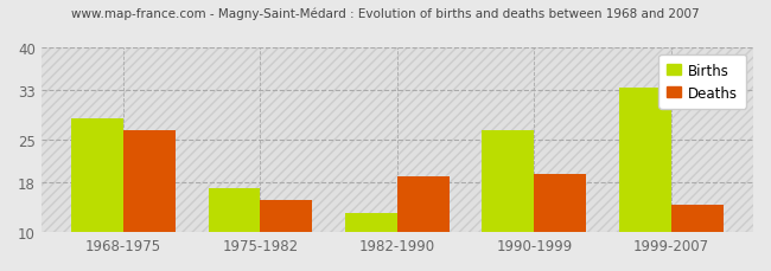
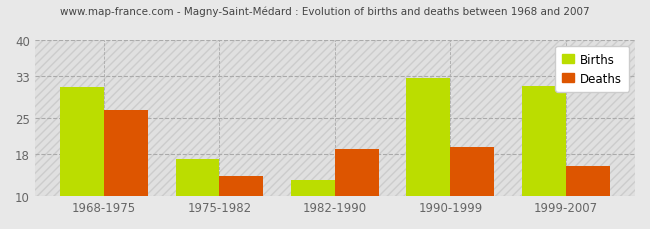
Births/1968-1975: 28.5 -> 31.0
Deaths/1975-1982: 15.2 -> 13.8
Births/1990-1999: 26.5 -> 32.6
Births/1999-2007: 33.5 -> 31.2
Deaths/1999-2007: 14.5 -> 15.8
